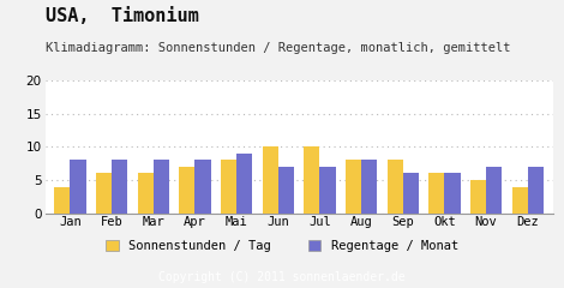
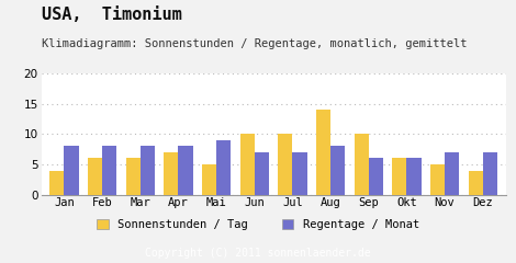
Sonnenstunden / Tag/Mai: 8 -> 5
Sonnenstunden / Tag/Aug: 8 -> 14
Sonnenstunden / Tag/Sep: 8 -> 10
